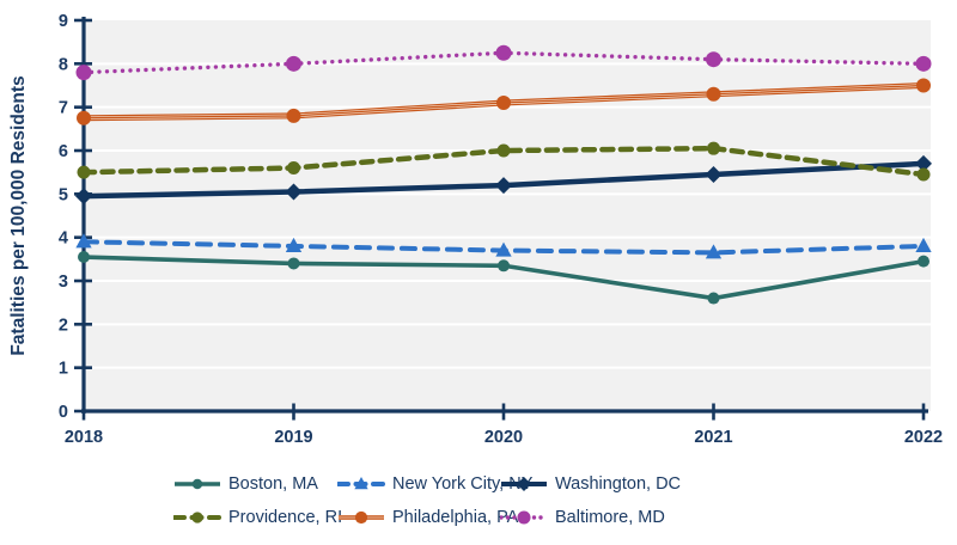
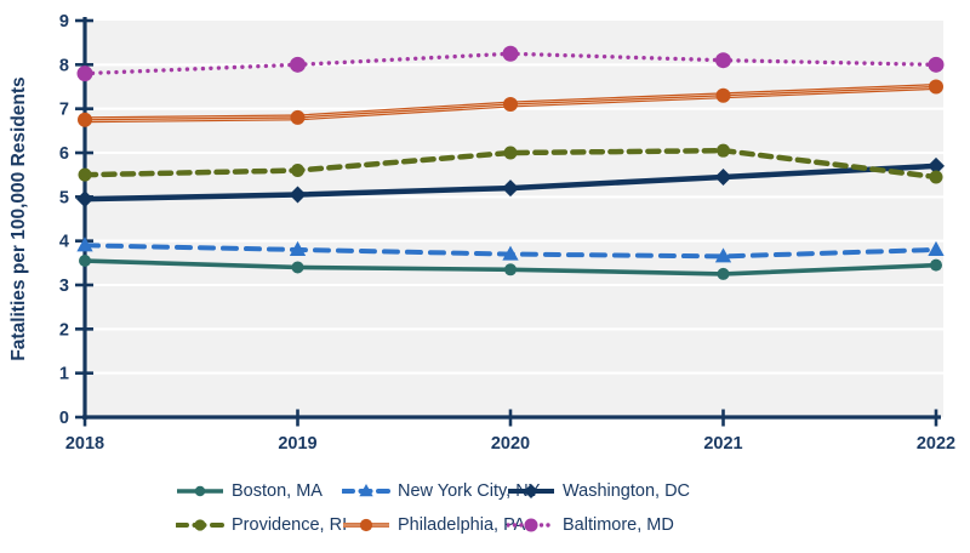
Boston, MA/2021: 2.6 -> 3.2
